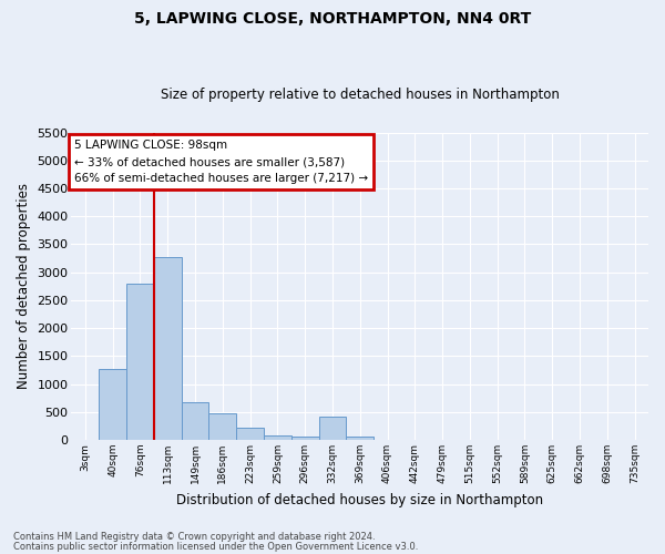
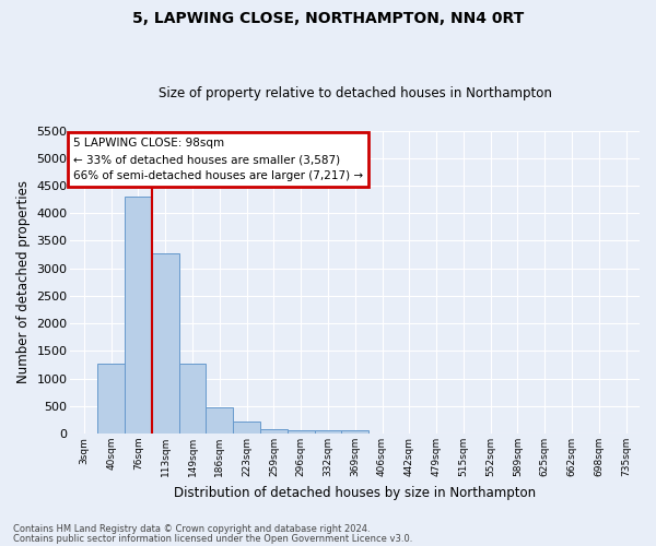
76sqm: 2800 -> 4300
149sqm: 680 -> 1270
332sqm: 420 -> 50
